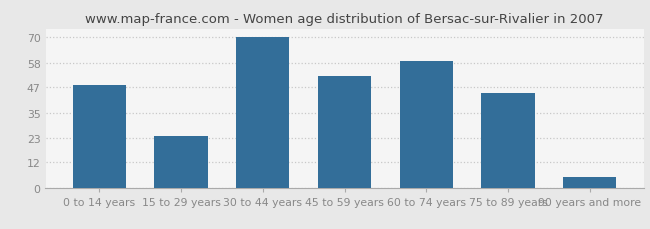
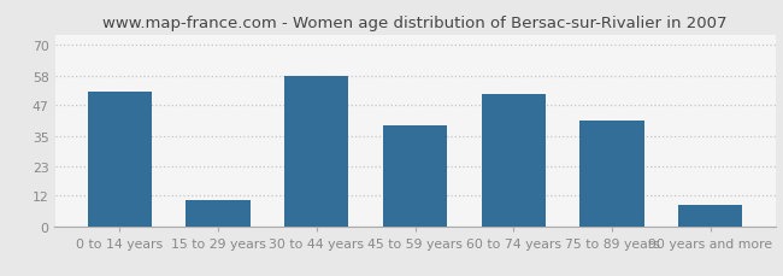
0 to 14 years: 48 -> 52
15 to 29 years: 24 -> 10
30 to 44 years: 70 -> 58
45 to 59 years: 52 -> 39
60 to 74 years: 59 -> 51
75 to 89 years: 44 -> 41
90 years and more: 5 -> 8
